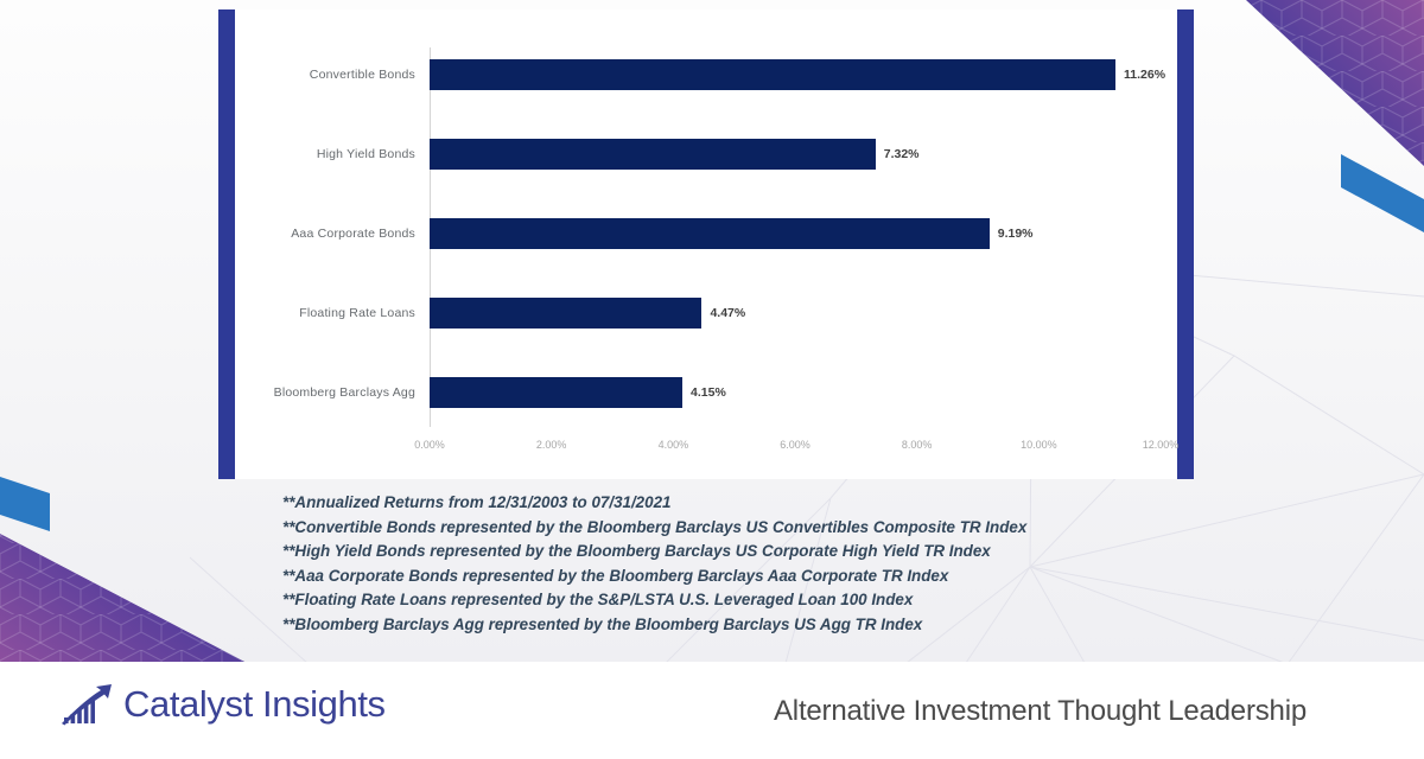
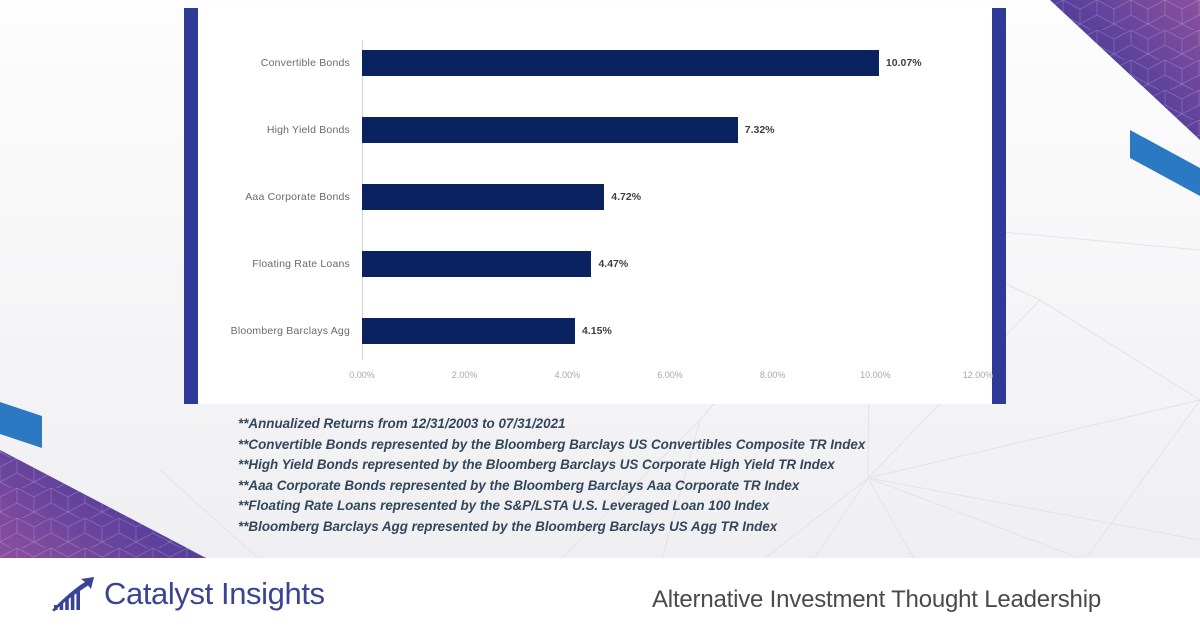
Convertible Bonds: 11.26% -> 10.07%
Aaa Corporate Bonds: 9.19% -> 4.72%
